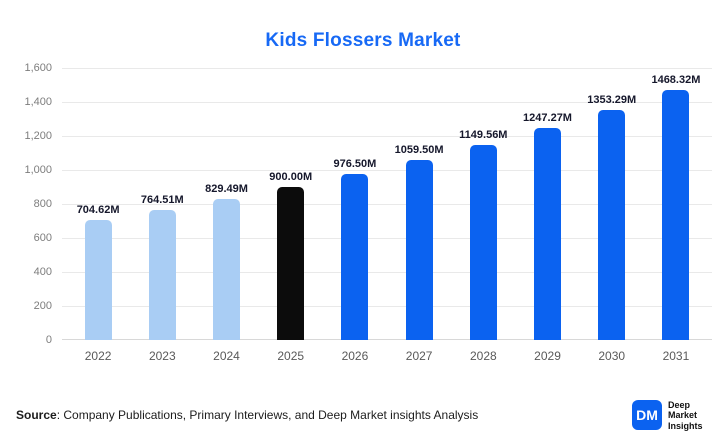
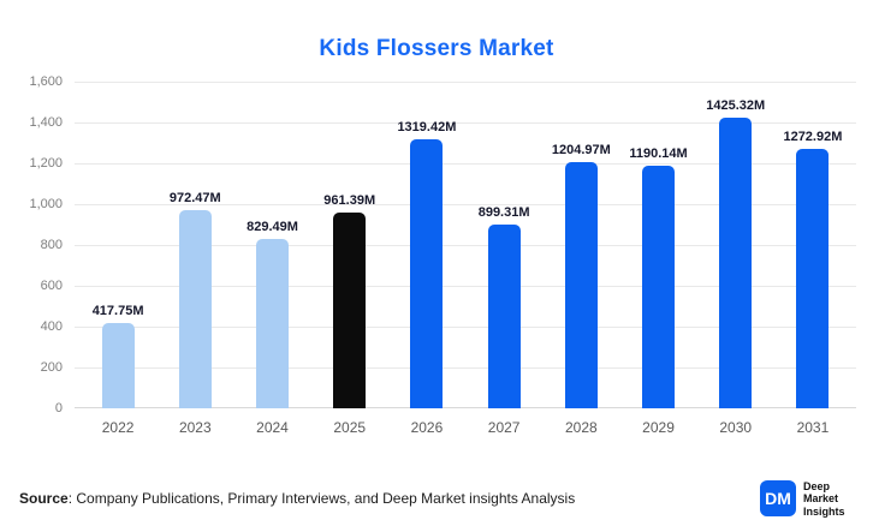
2022: 704.62M -> 417.75M
2023: 764.51M -> 972.47M
2025: 900.00M -> 961.39M
2026: 976.50M -> 1319.42M
2027: 1059.50M -> 899.31M
2028: 1149.56M -> 1204.97M
2029: 1247.27M -> 1190.14M
2030: 1353.29M -> 1425.32M
2031: 1468.32M -> 1272.92M
